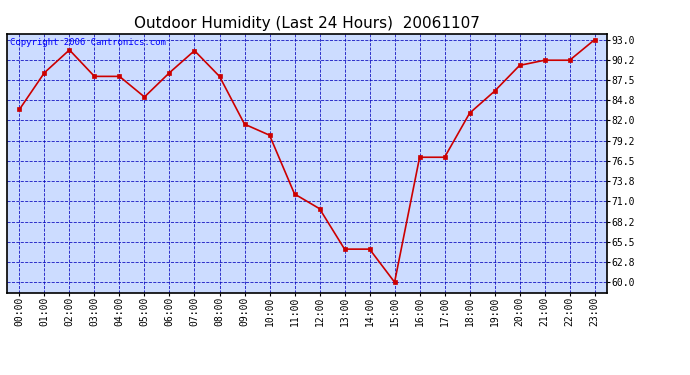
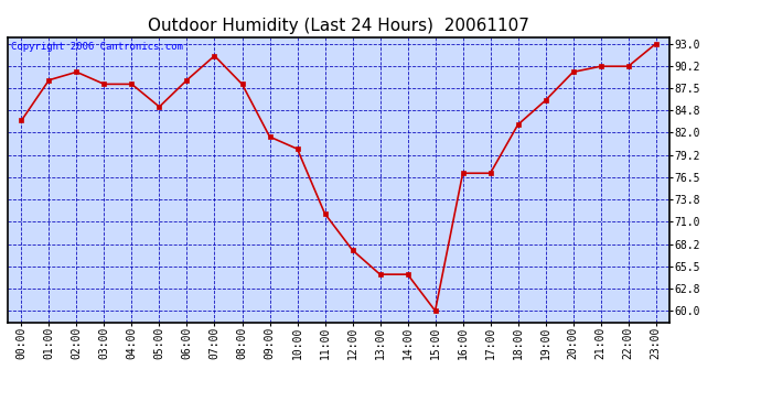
02:00: 91.6 -> 89.5
12:00: 70.0 -> 67.5
